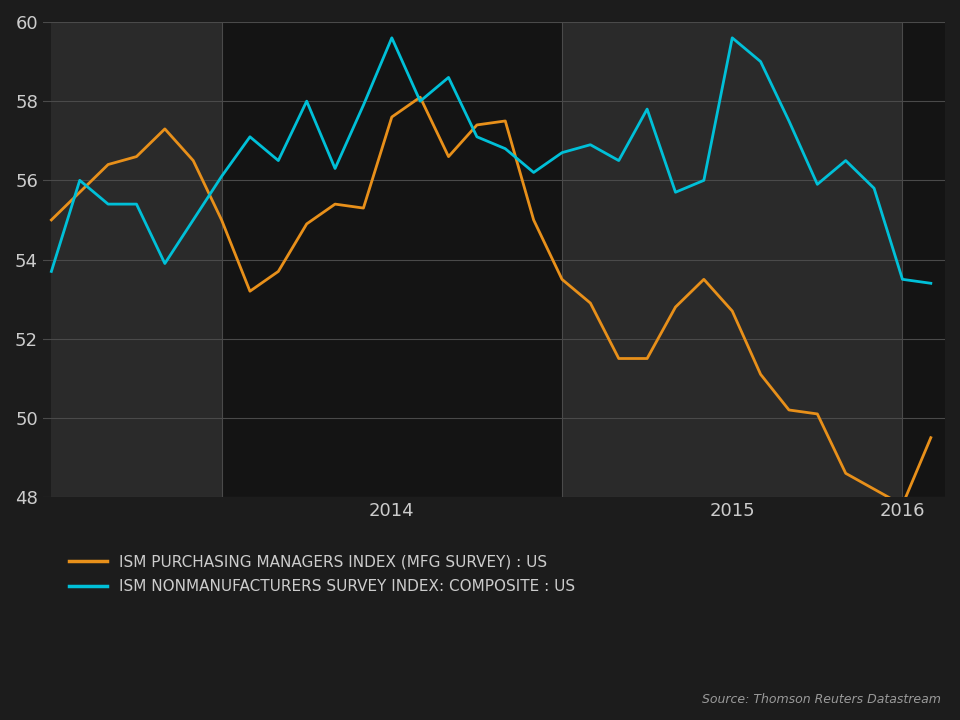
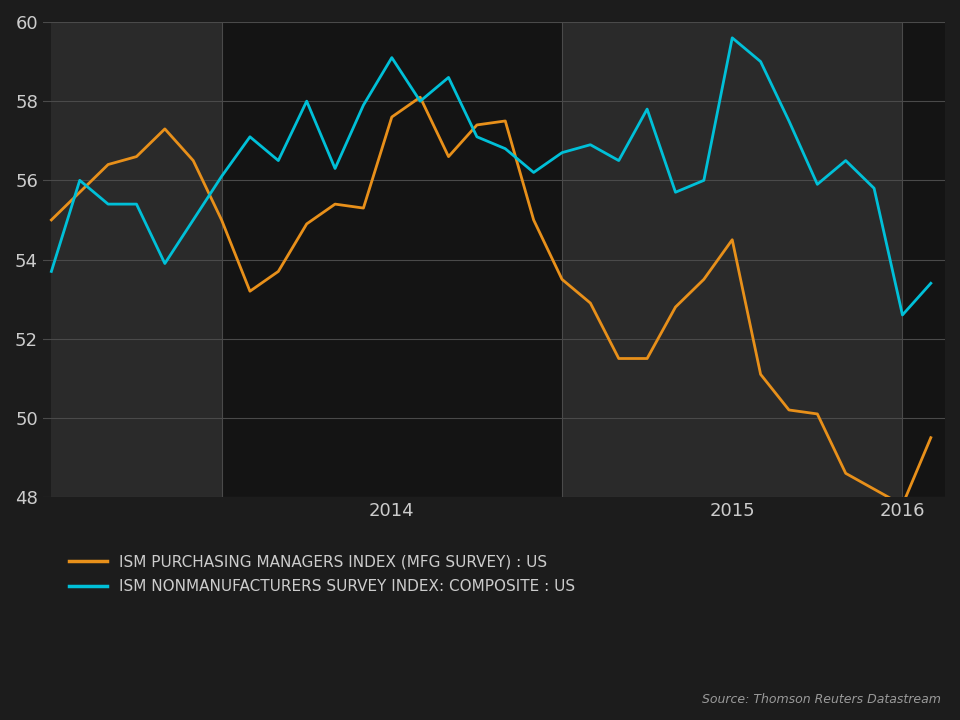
ISM NONMANUFACTURERS SURVEY INDEX: COMPOSITE : US/2014: 59.6 -> 59.1
ISM PURCHASING MANAGERS INDEX (MFG SURVEY) : US/2015: 52.7 -> 54.5
ISM NONMANUFACTURERS SURVEY INDEX: COMPOSITE : US/2016: 53.5 -> 52.6
